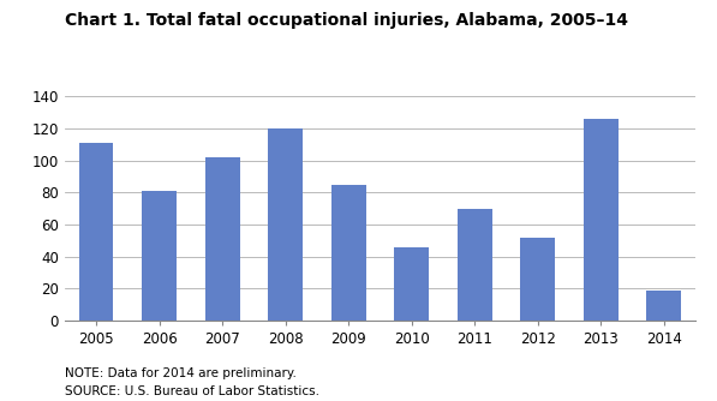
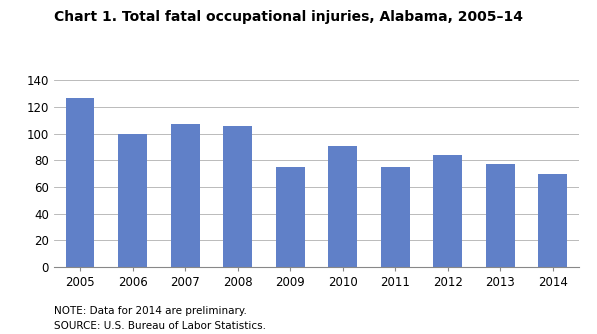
2005: 111 -> 127
2006: 81 -> 100
2007: 102 -> 107
2008: 120 -> 106
2009: 85 -> 75
2010: 46 -> 91
2011: 70 -> 75
2012: 52 -> 84
2013: 126 -> 77
2014: 19 -> 70
